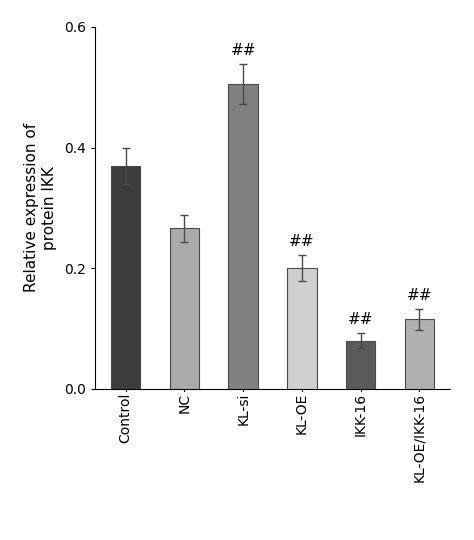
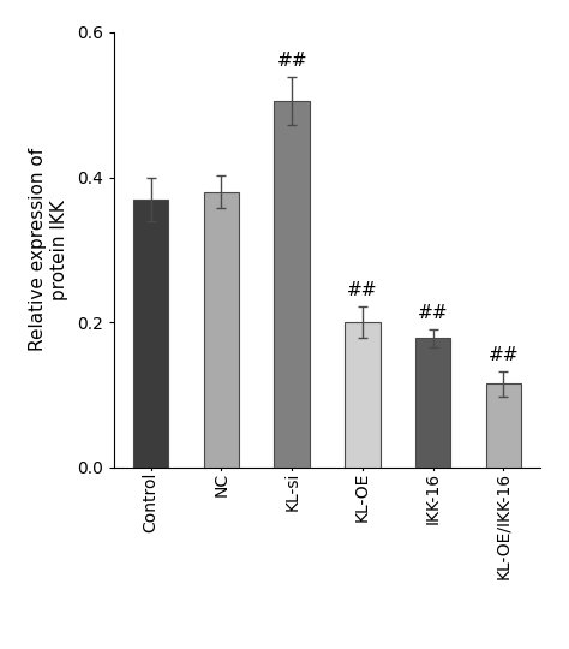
NC: 0.266 -> 0.380
IKK-16: 0.080 -> 0.178
